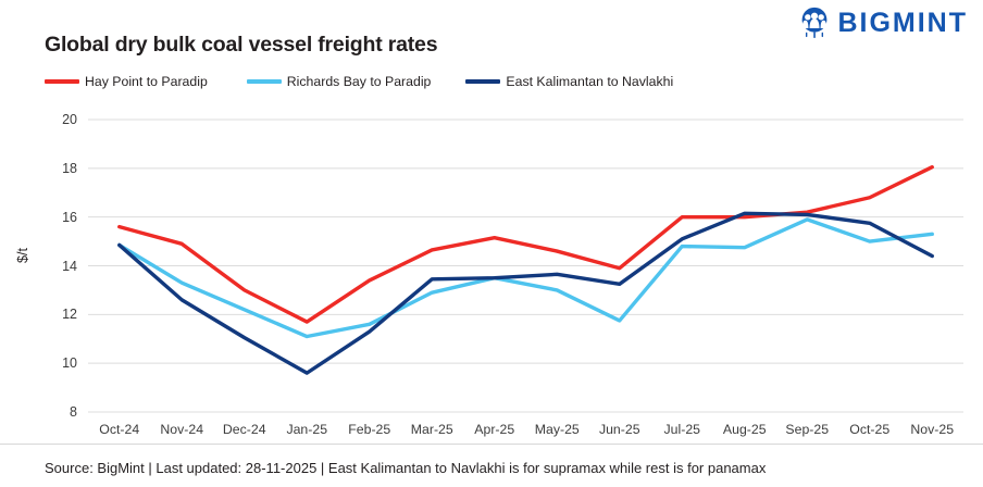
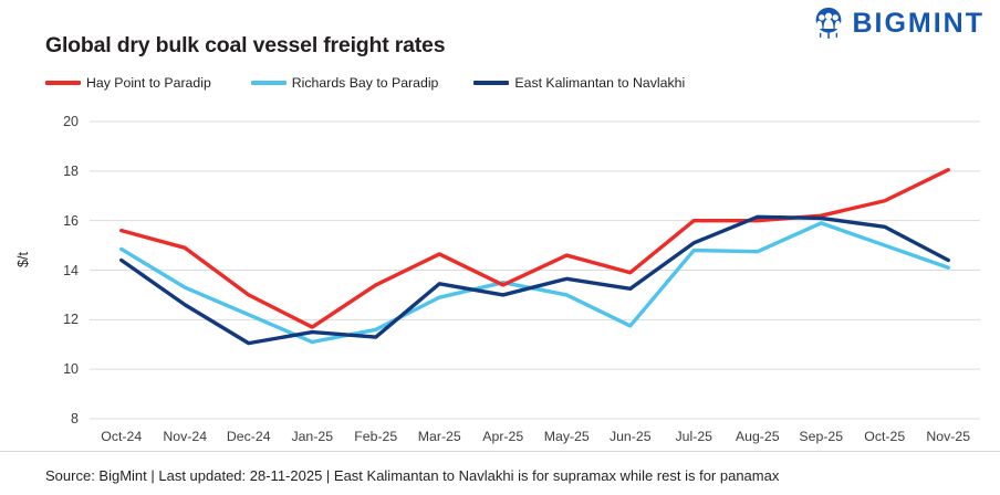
East Kalimantan to Navlakhi/Oct-24: 14.8 -> 14.4
East Kalimantan to Navlakhi/Jan-25: 9.6 -> 11.5
Hay Point to Paradip/Apr-25: 15.2 -> 13.4
East Kalimantan to Navlakhi/Apr-25: 13.5 -> 13.0
Richards Bay to Paradip/Nov-25: 15.3 -> 14.1
